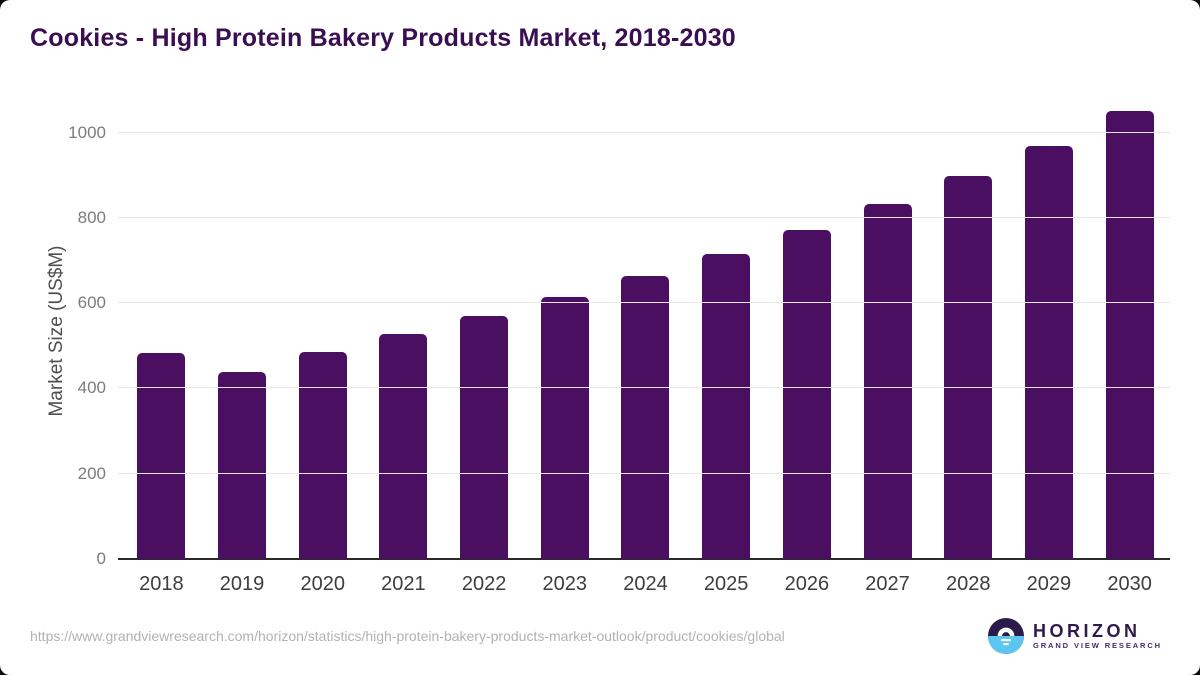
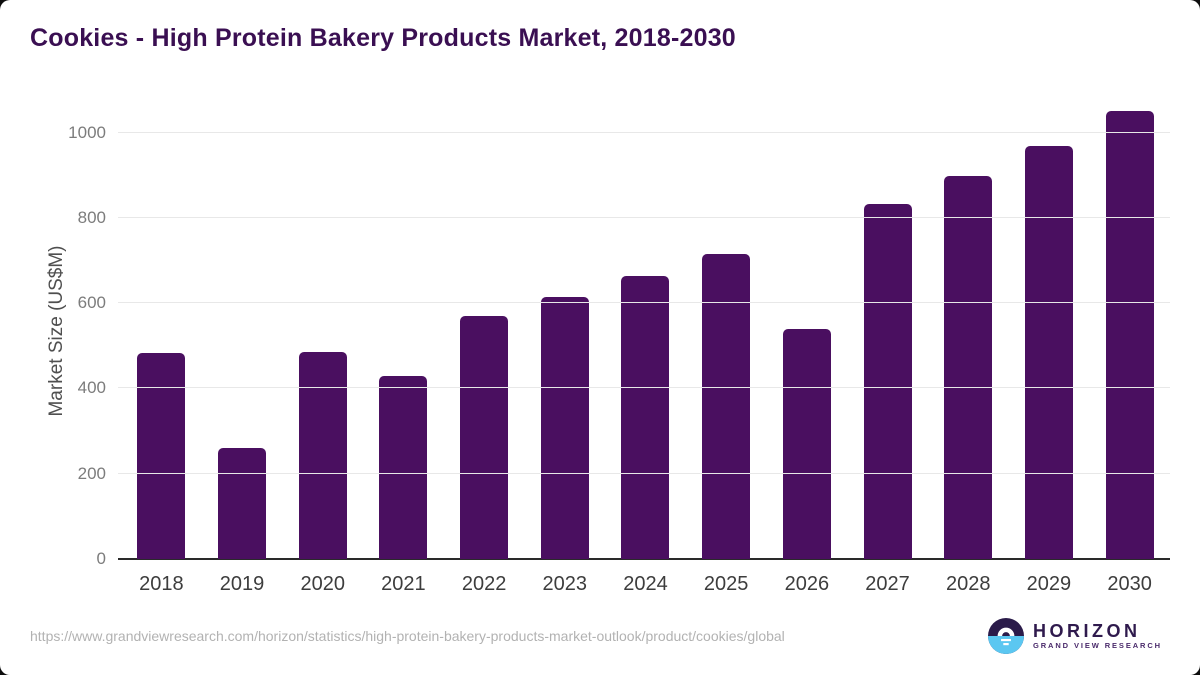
2019: 440 -> 260
2021: 530 -> 430
2026: 770 -> 540
